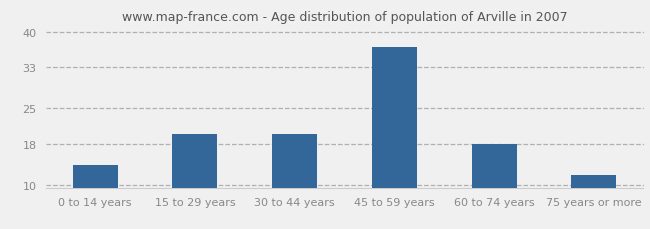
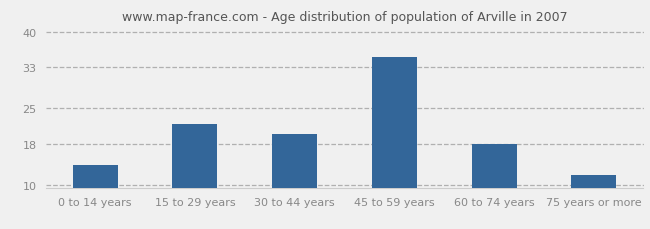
15 to 29 years: 20 -> 22
45 to 59 years: 37 -> 35
